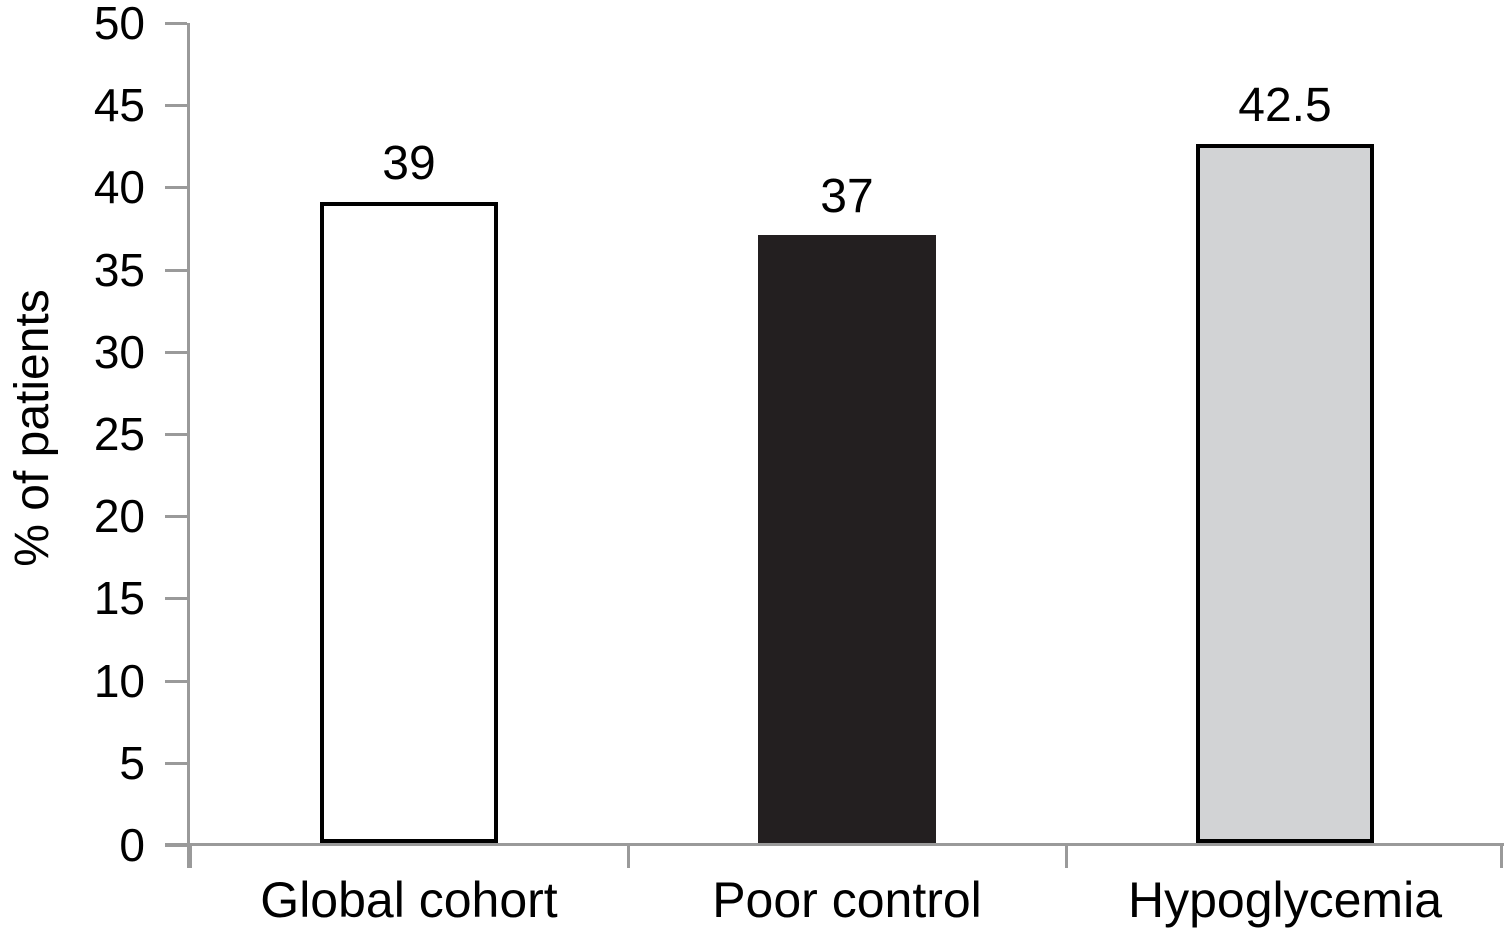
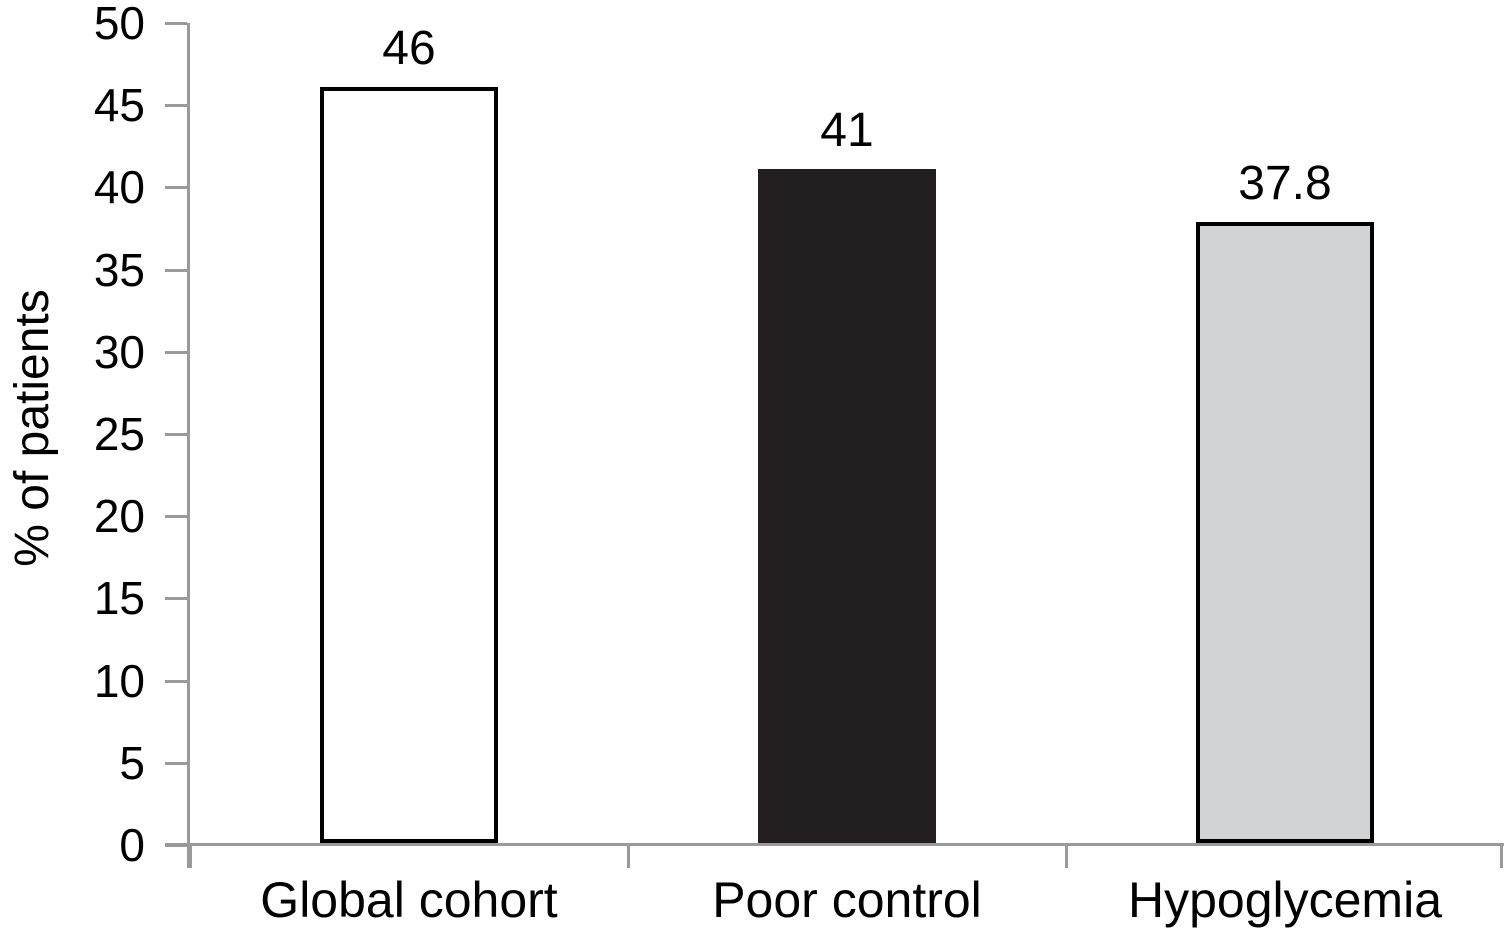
Global cohort: 39 -> 46
Poor control: 37 -> 41
Hypoglycemia: 42.5 -> 37.8
